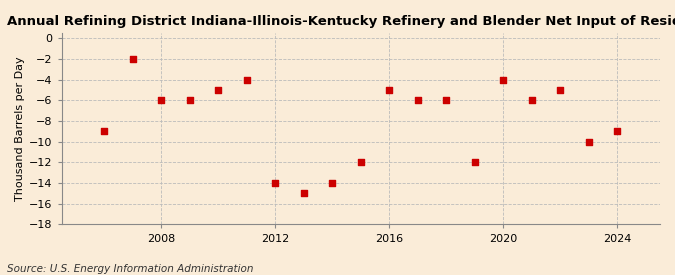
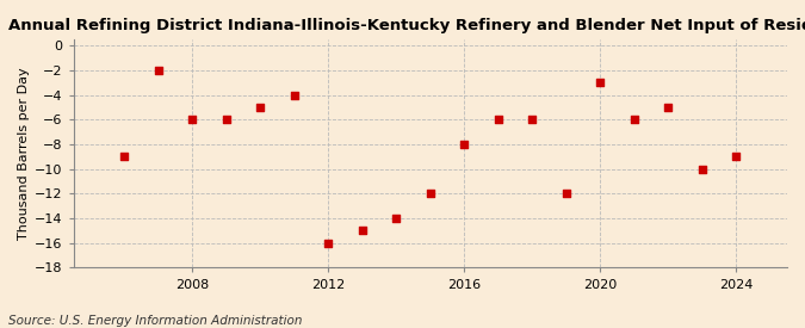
2012: -14 -> -16
2016: -5 -> -8
2020: -4 -> -3
